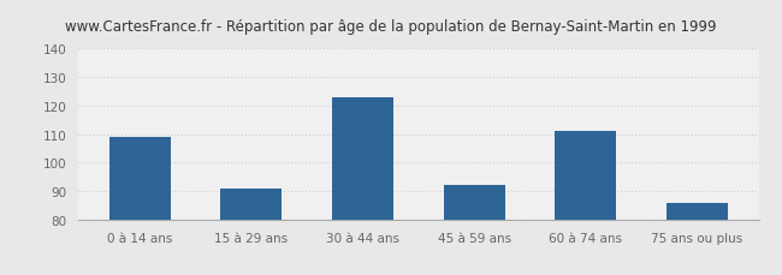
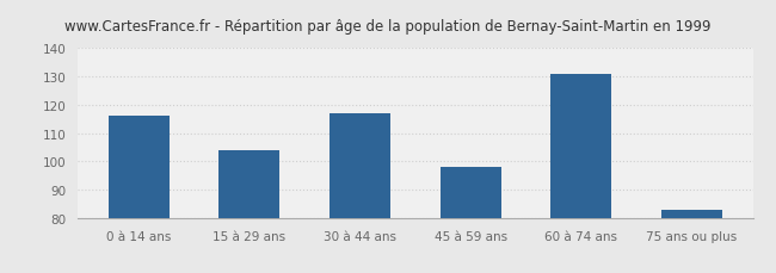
0 à 14 ans: 109 -> 116
15 à 29 ans: 91 -> 104
30 à 44 ans: 123 -> 117
45 à 59 ans: 92 -> 98
60 à 74 ans: 111 -> 131
75 ans ou plus: 86 -> 83
